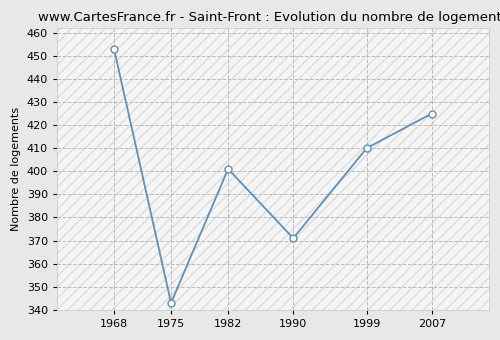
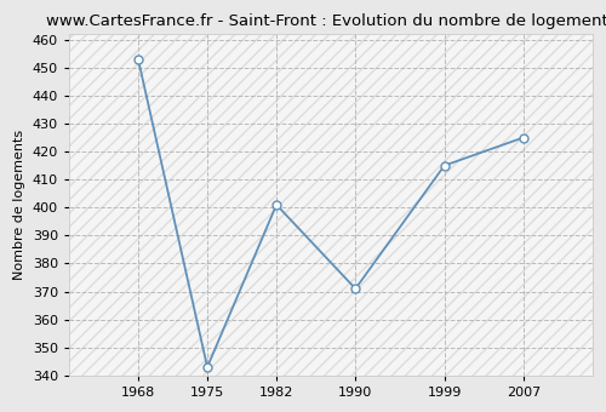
1999: 410 -> 415
